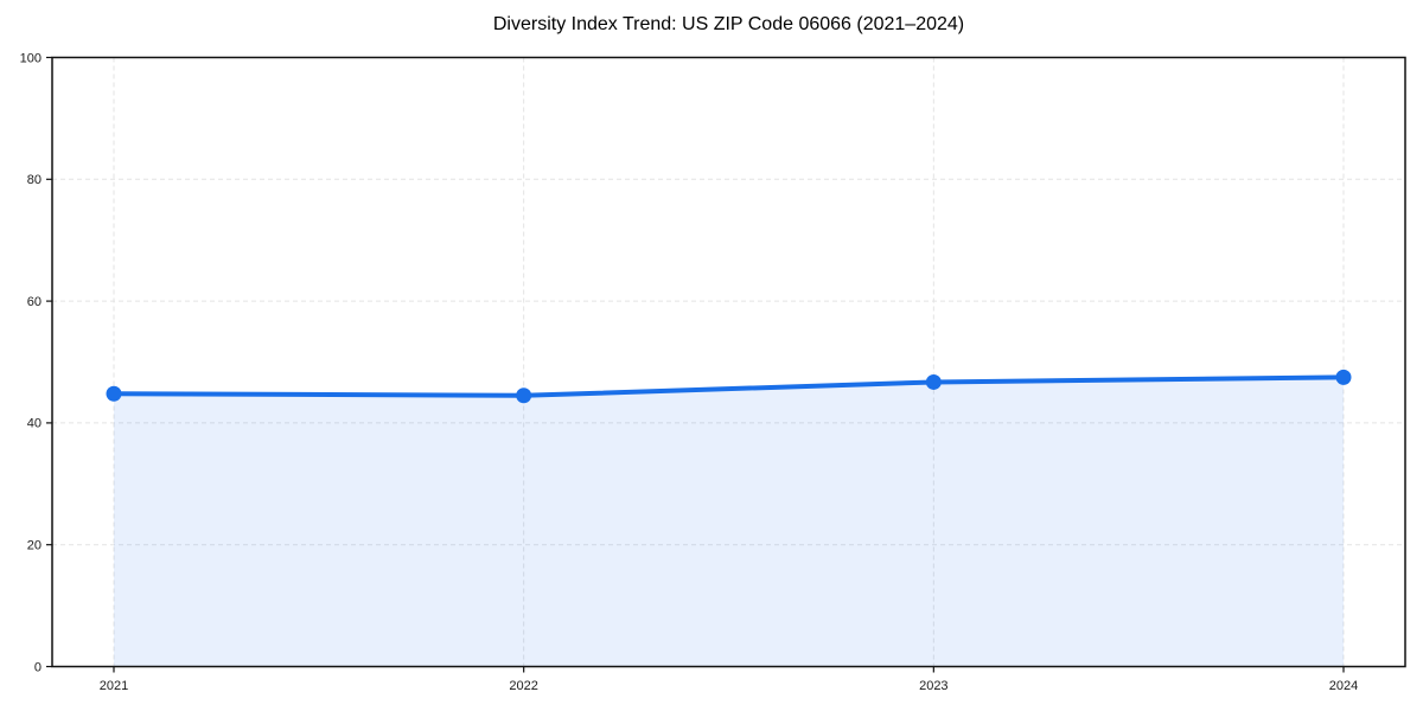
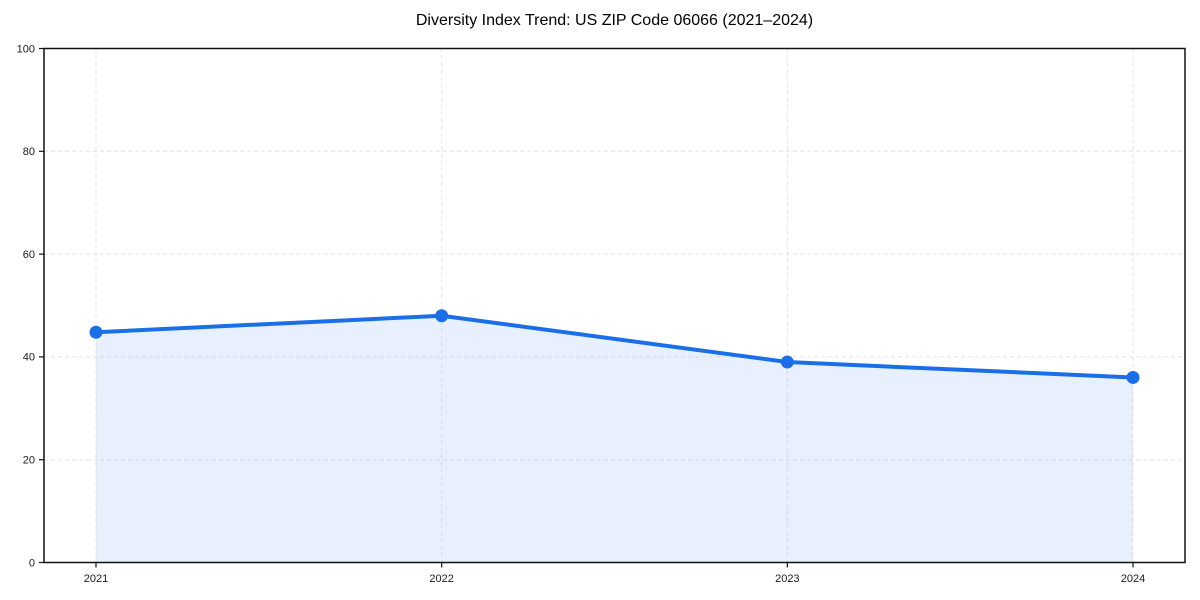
2022: 44 -> 48
2023: 47 -> 39
2024: 48 -> 36
